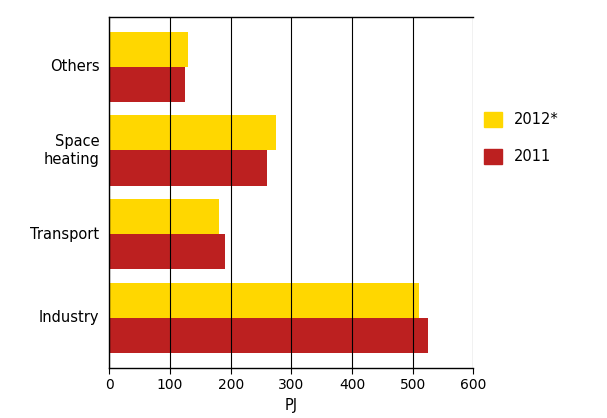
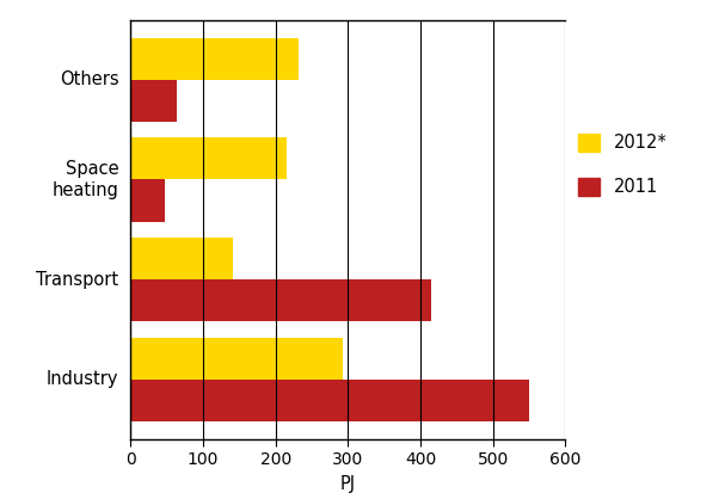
2012*/Others: 130 -> 232
2011/Others: 125 -> 64
2012*/Space heating: 275 -> 216
2011/Space heating: 260 -> 48
2012*/Transport: 180 -> 142
2011/Transport: 190 -> 414
2012*/Industry: 510 -> 292
2011/Industry: 525 -> 550
